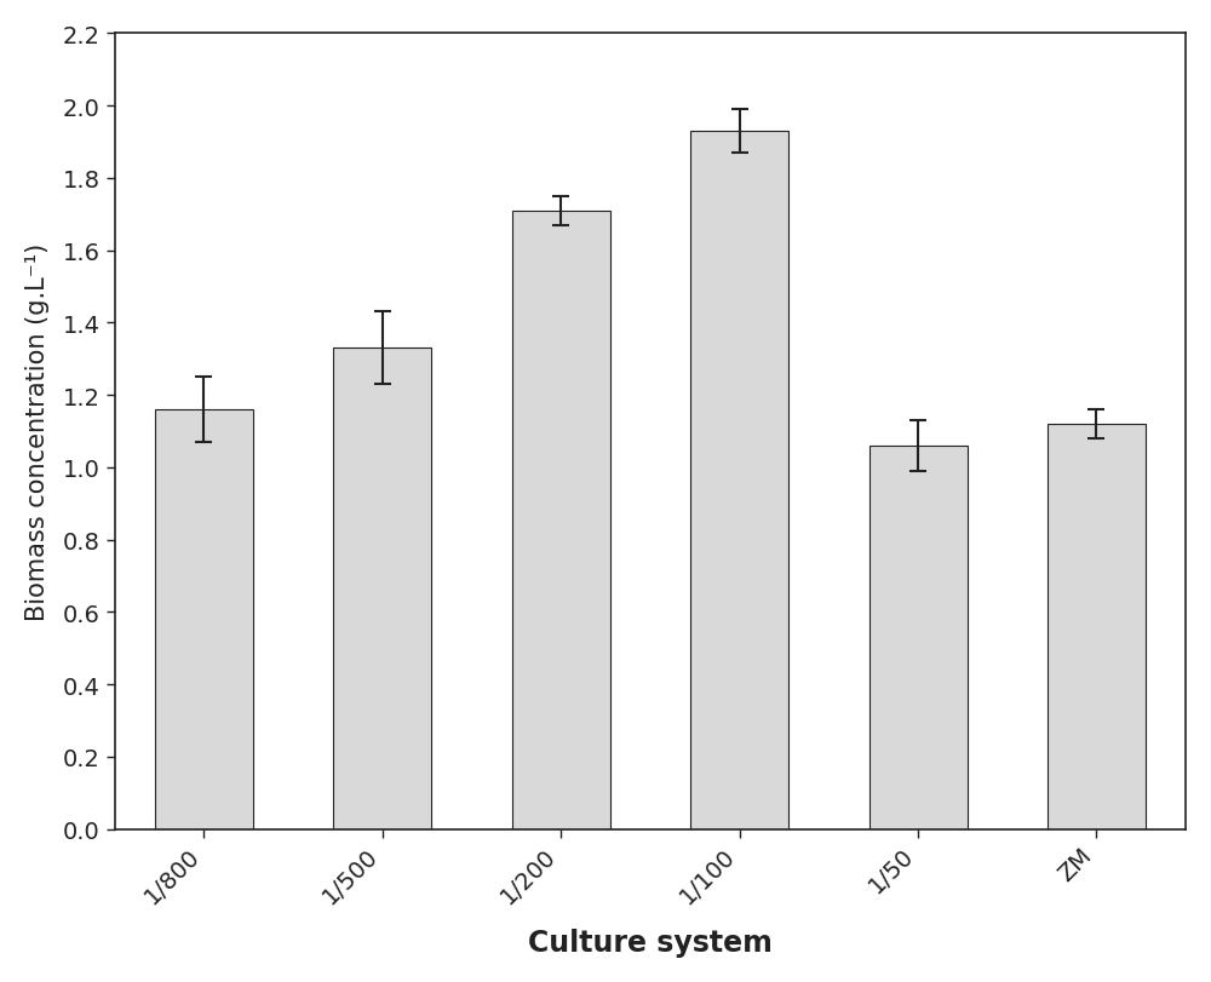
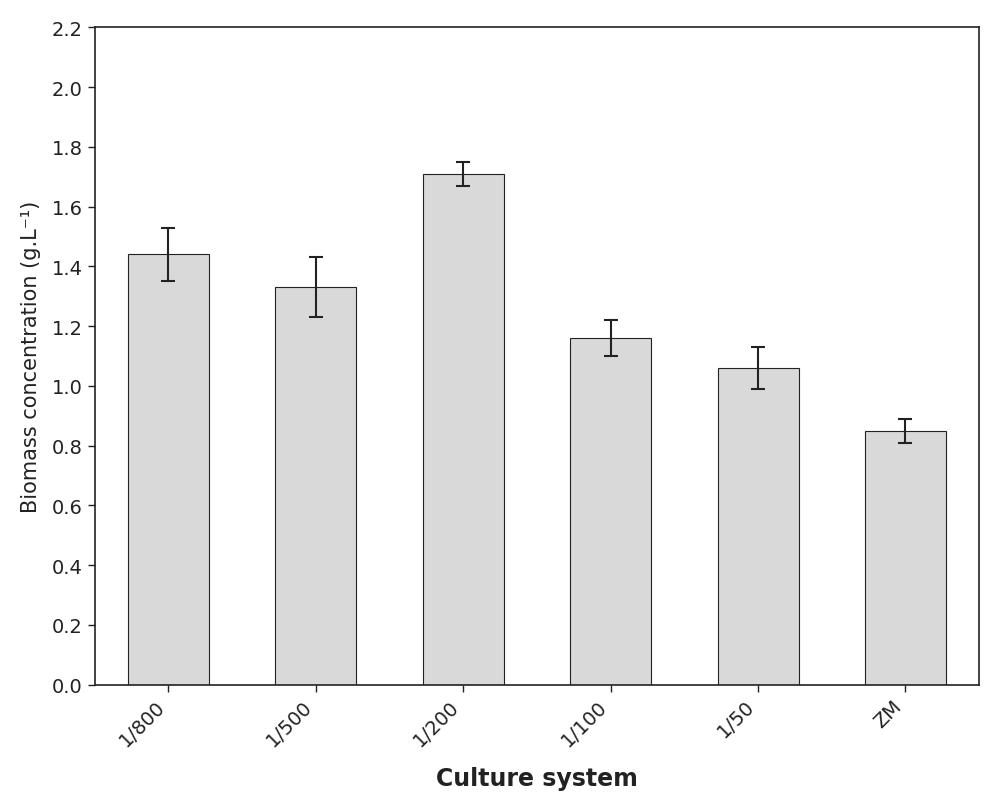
1/800: 1.16 -> 1.44
1/100: 1.93 -> 1.16
ZM: 1.12 -> 0.85
